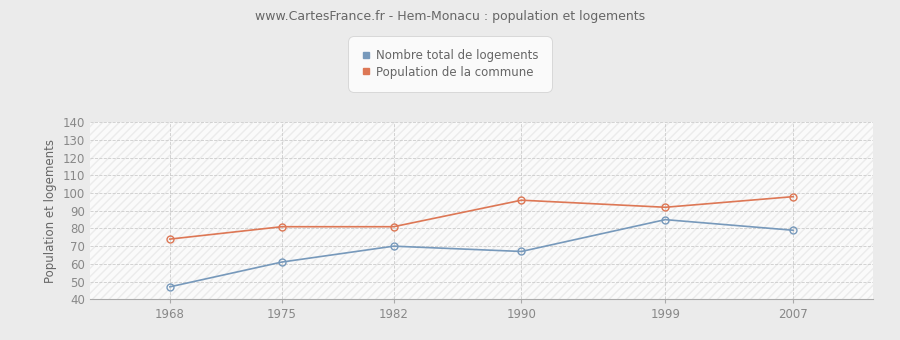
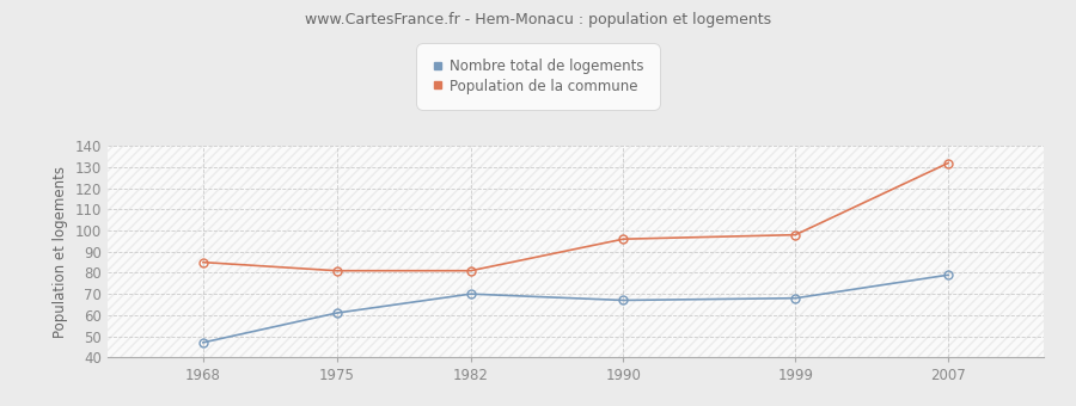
Population de la commune/1968: 74 -> 85
Nombre total de logements/1999: 85 -> 68
Population de la commune/1999: 92 -> 98
Population de la commune/2007: 98 -> 132
